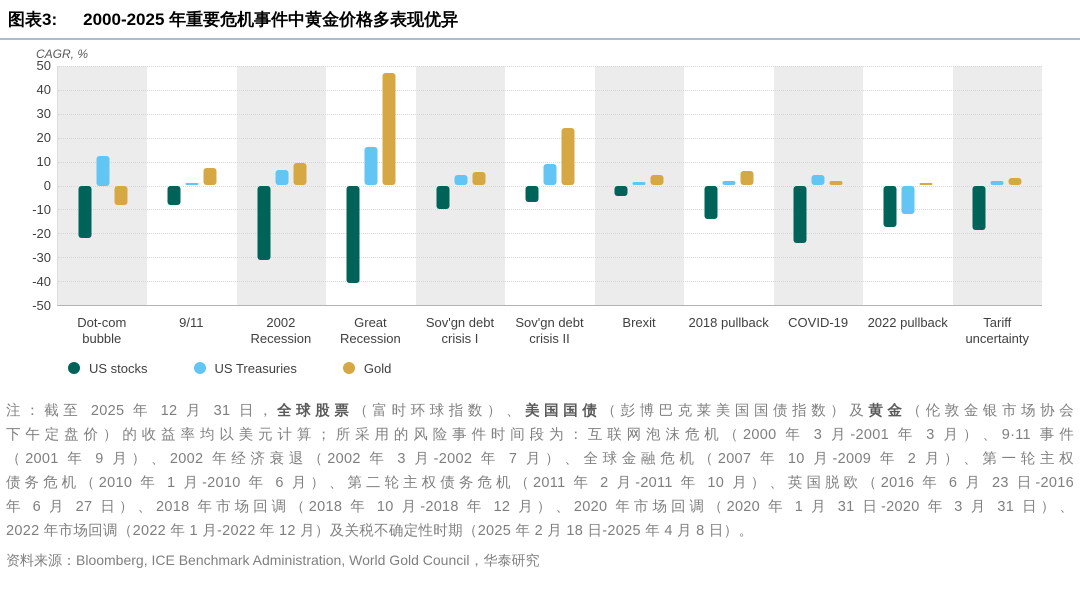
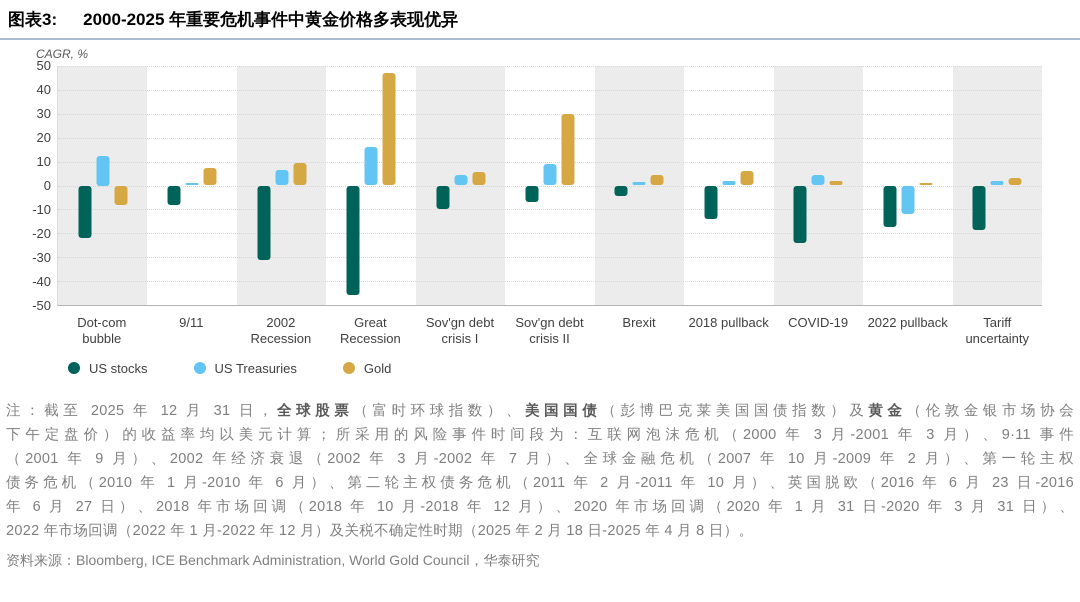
US stocks/Great Recession: -41 -> -46
Gold/Sov'gn debt crisis II: 24 -> 30
